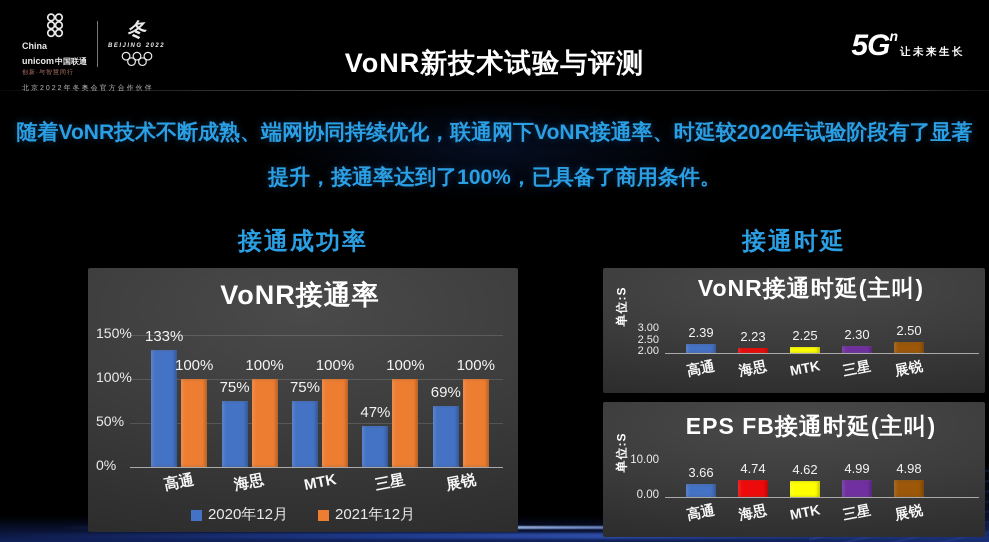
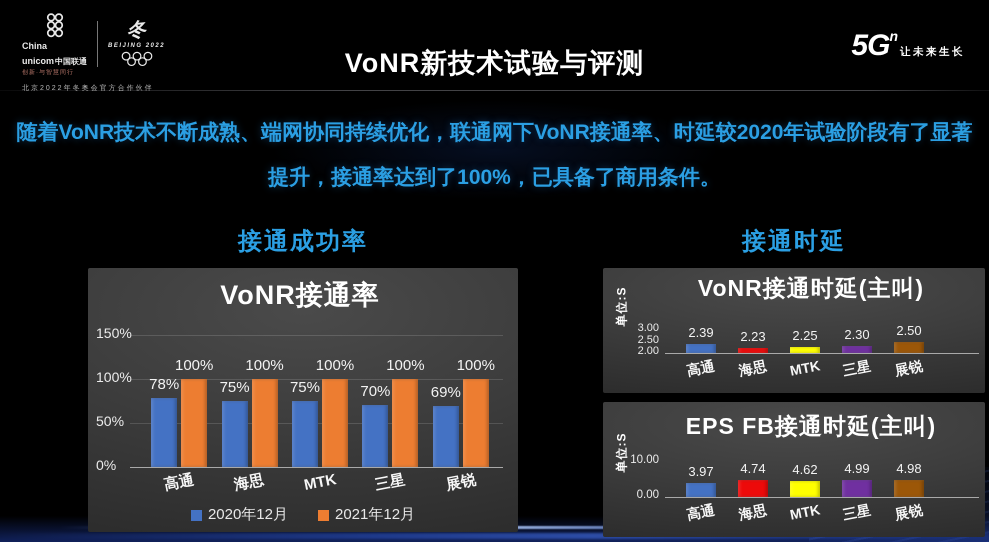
VoNR接通率/2020年12月/高通: 133% -> 78%
VoNR接通率/2020年12月/三星: 47% -> 70%
EPS FB接通时延(主叫)/高通: 3.66 -> 3.97
